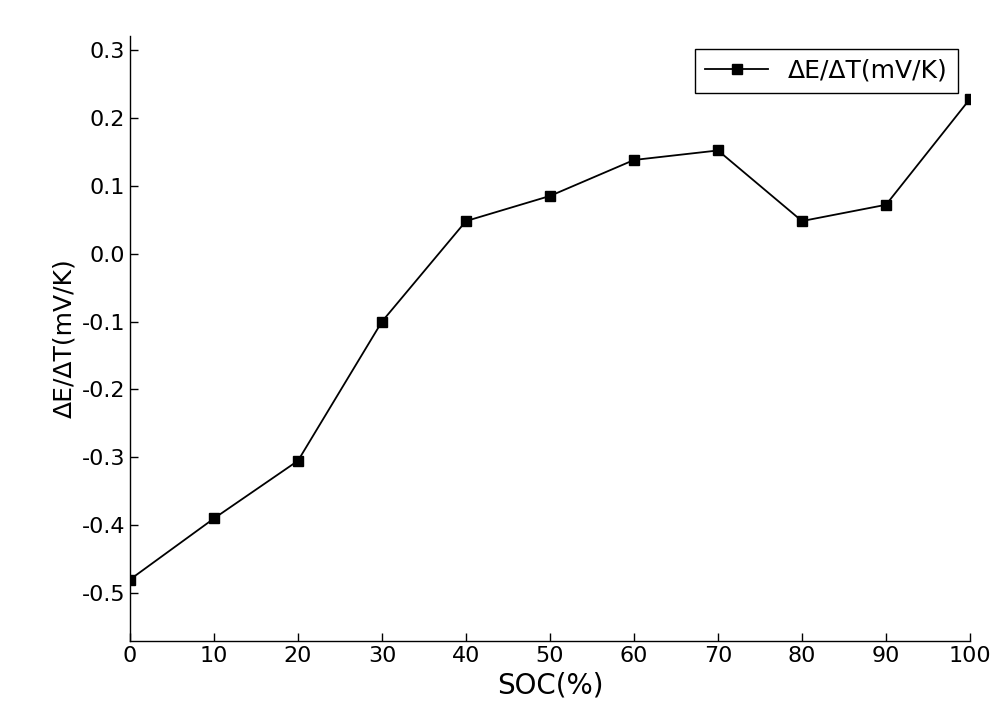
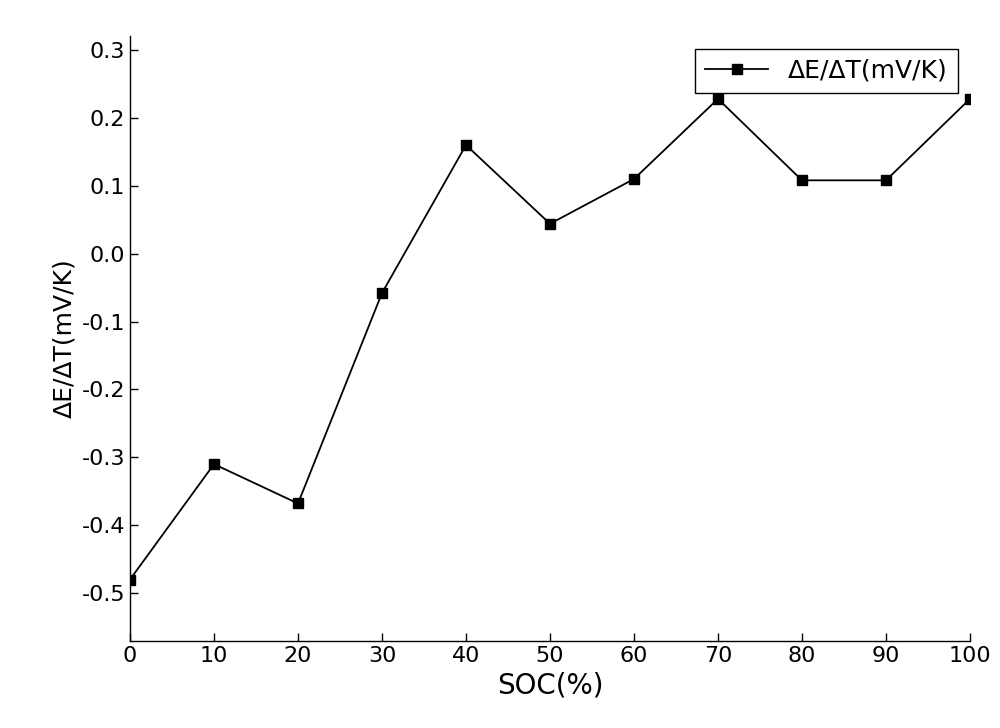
10: -0.390 -> -0.310
20: -0.305 -> -0.368
30: -0.100 -> -0.058
40: 0.048 -> 0.160
50: 0.085 -> 0.044
60: 0.138 -> 0.110
70: 0.152 -> 0.228
80: 0.048 -> 0.108
90: 0.072 -> 0.108
